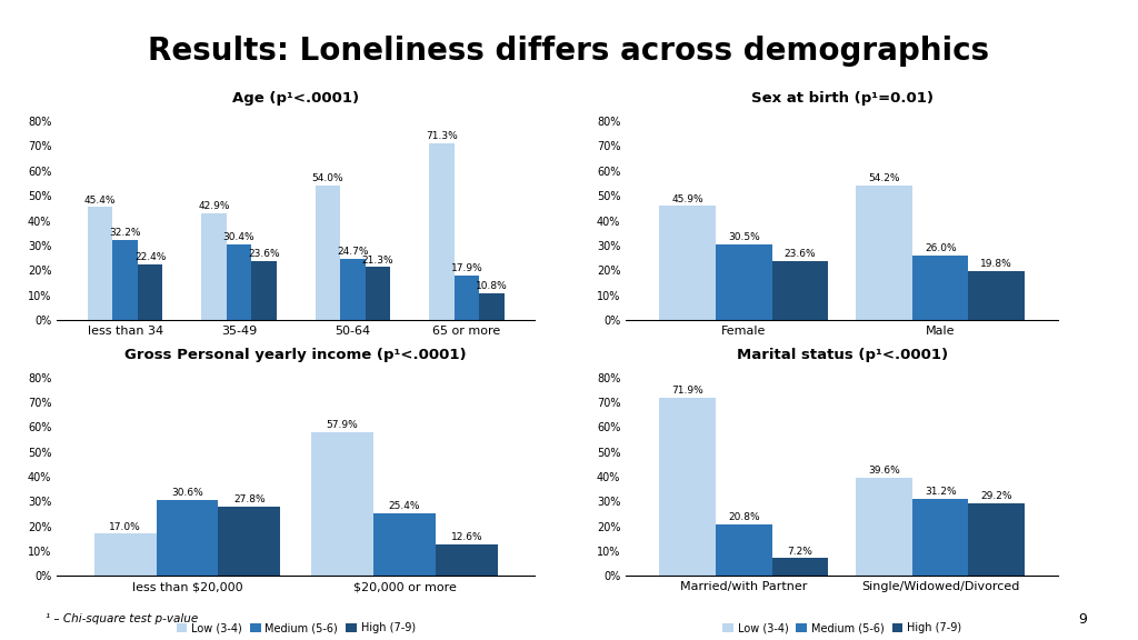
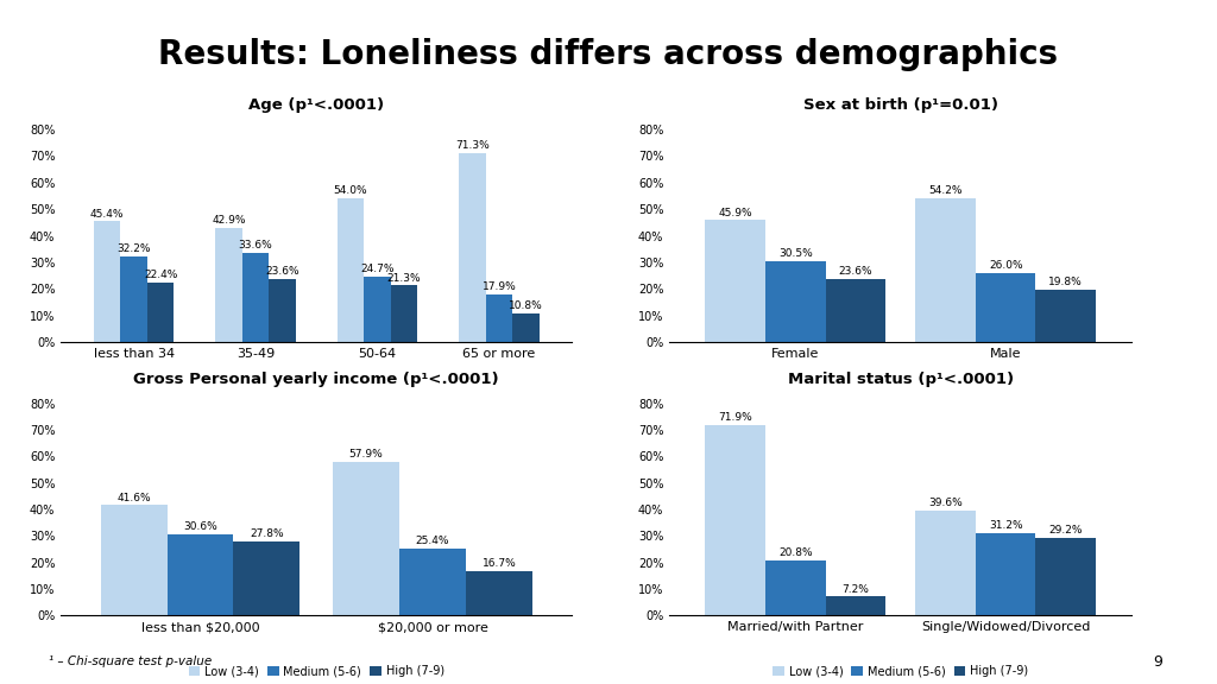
Age (p¹<.0001)/Medium (5-6)/35-49: 30.4% -> 33.6%
Gross Personal yearly income (p¹<.0001)/Low (3-4)/less than $20,000: 17.0% -> 41.6%
Gross Personal yearly income (p¹<.0001)/High (7-9)/$20,000 or more: 12.6% -> 16.7%
